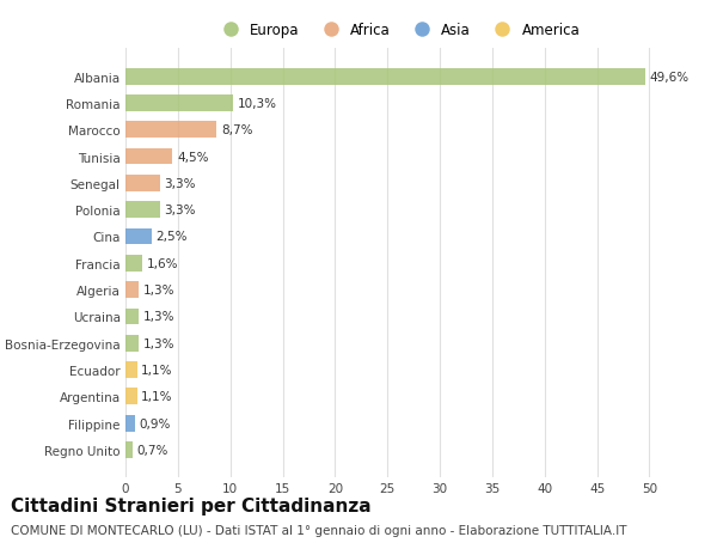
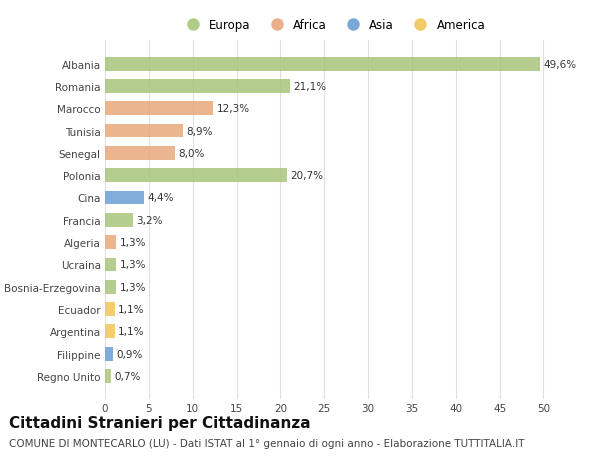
Romania: 10,3% -> 21,1%
Marocco: 8,7% -> 12,3%
Tunisia: 4,5% -> 8,9%
Senegal: 3,3% -> 8,0%
Polonia: 3,3% -> 20,7%
Cina: 2,5% -> 4,4%
Francia: 1,6% -> 3,2%
